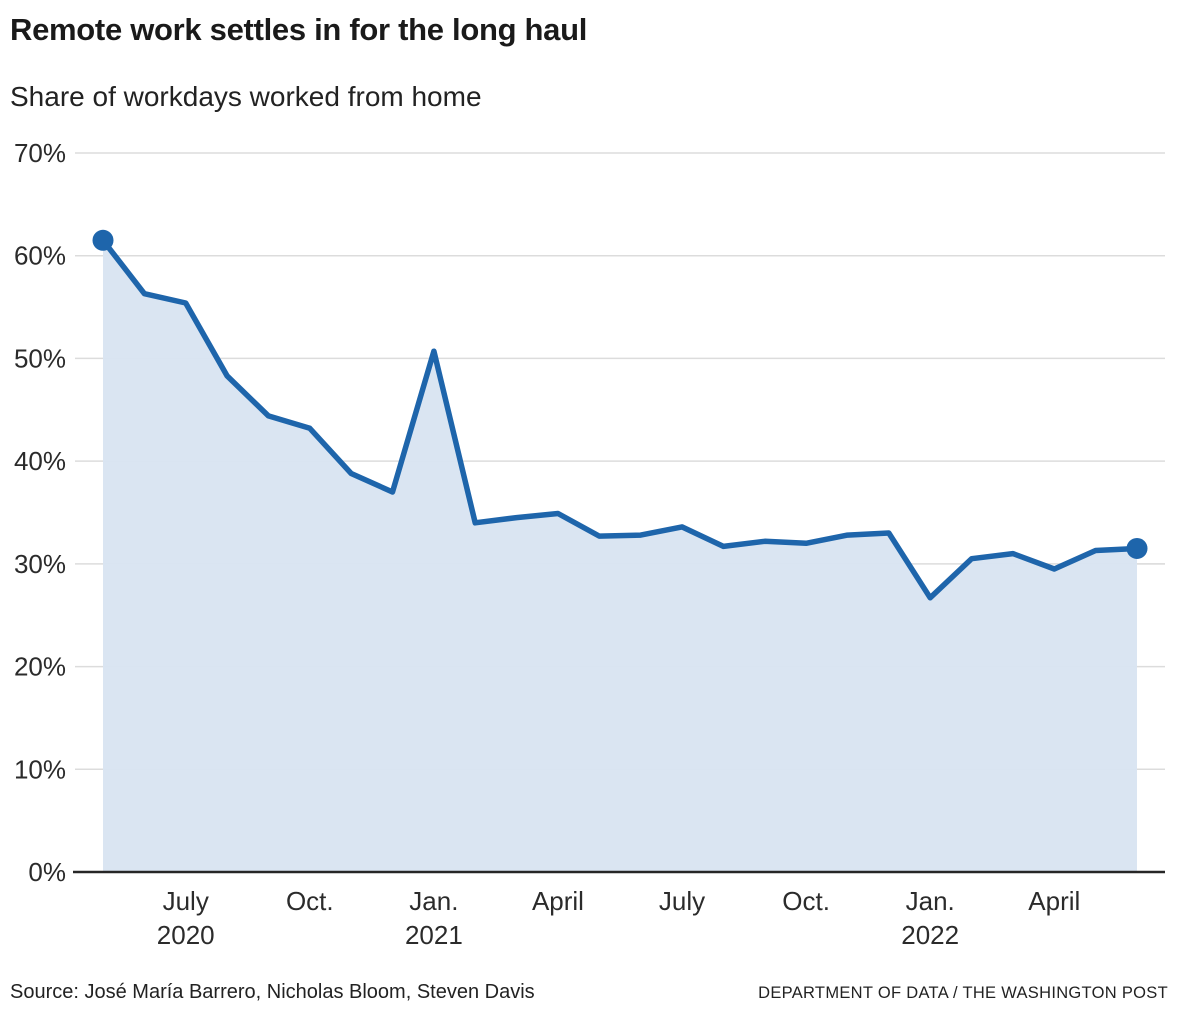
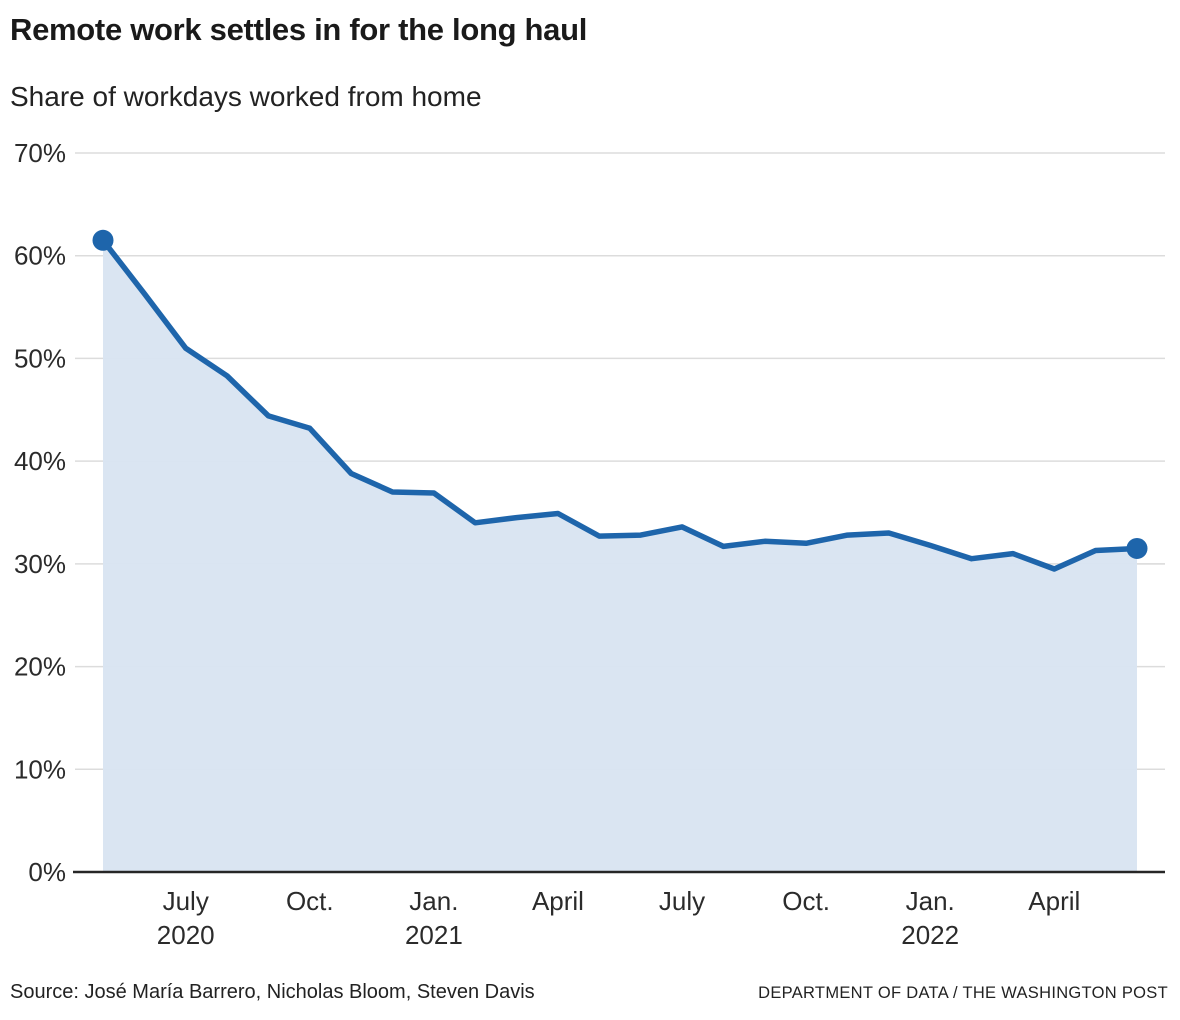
July 2020: 55.4% -> 51.0%
Jan. 2021: 50.7% -> 36.9%
Jan. 2022: 26.7% -> 31.8%
